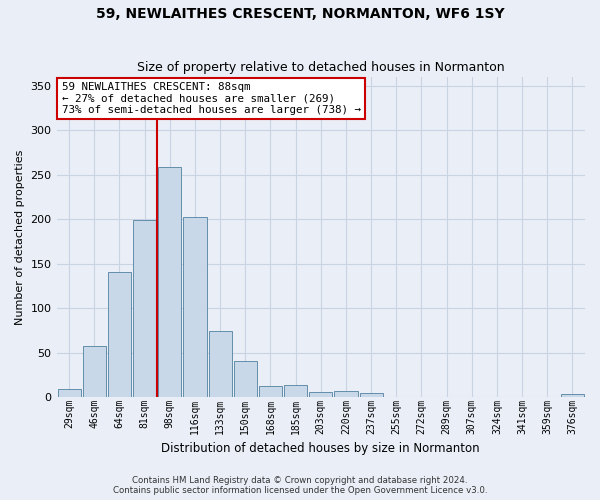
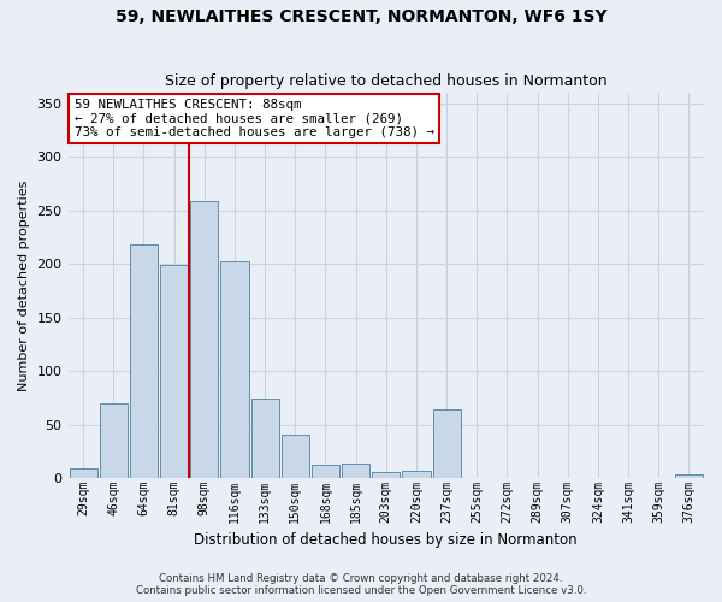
46sqm: 57 -> 70
64sqm: 141 -> 218
237sqm: 4 -> 64
